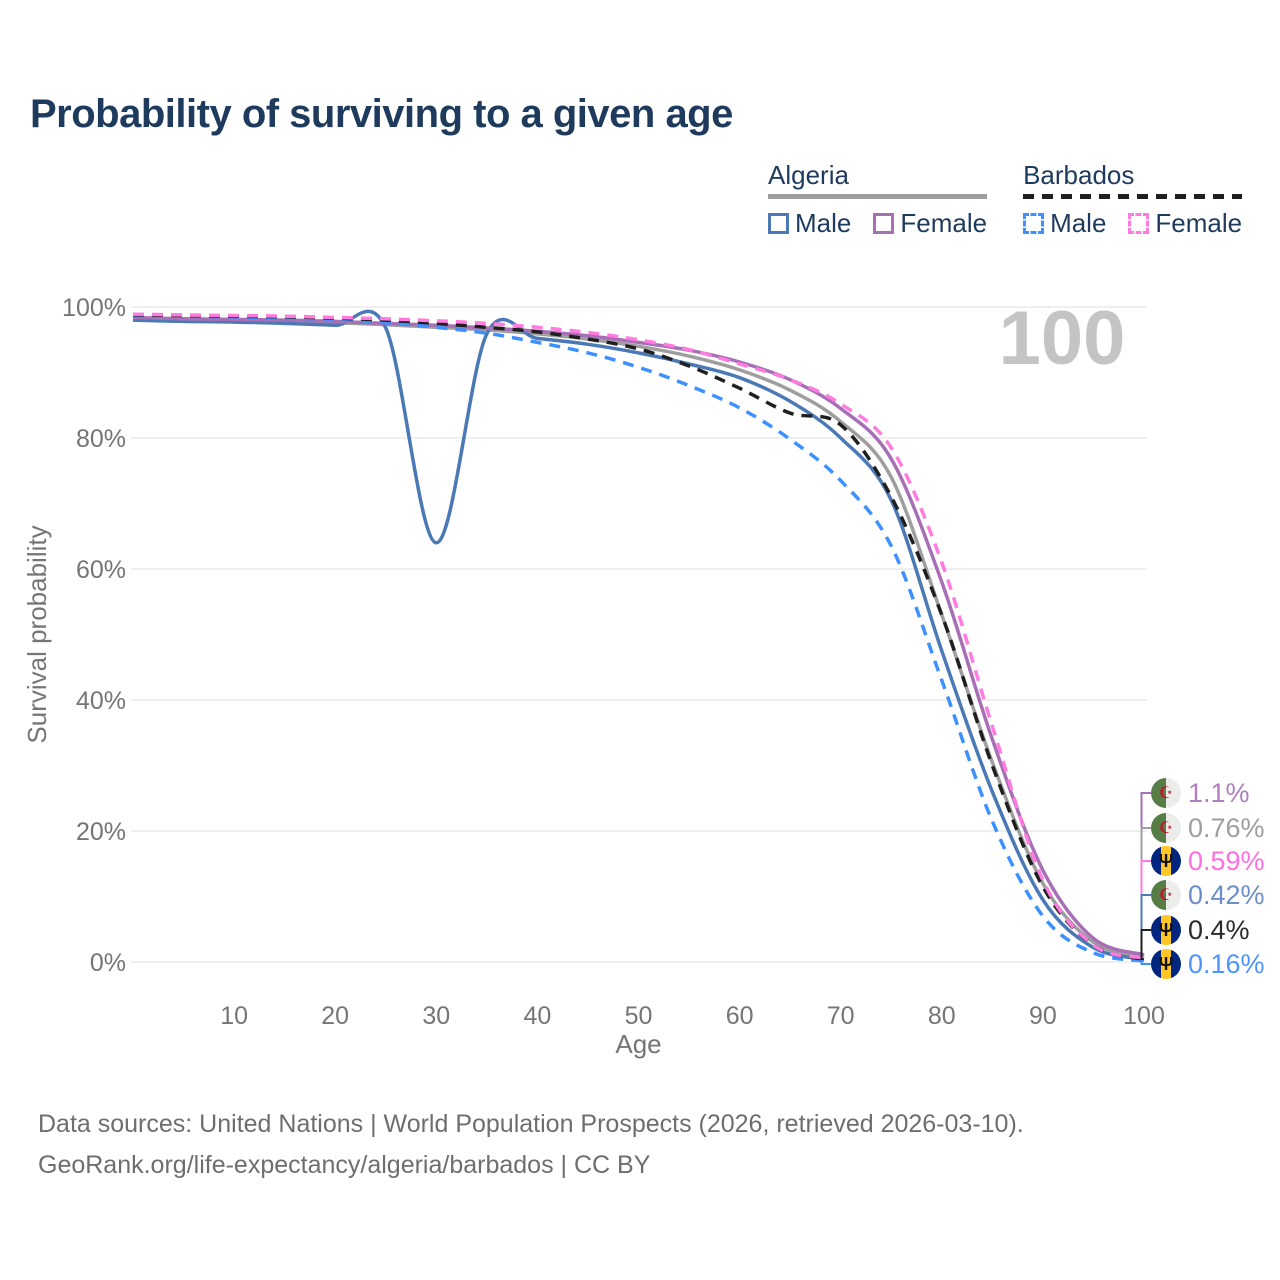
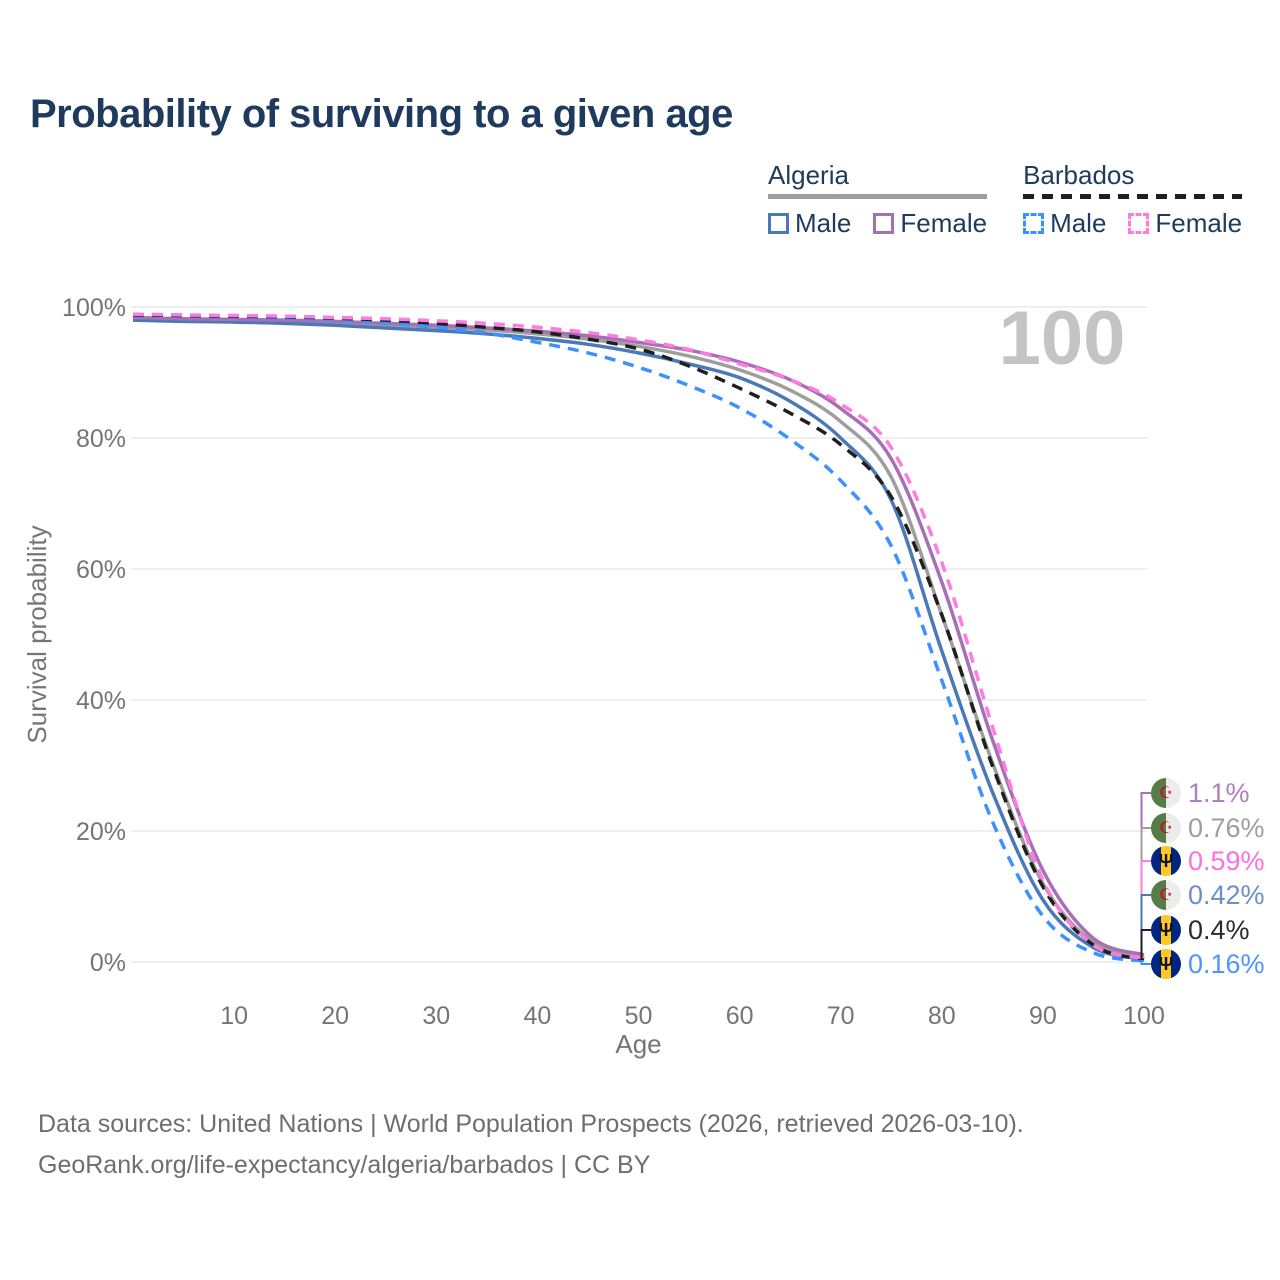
Algeria Male/30: 64% -> 96%
Barbados/70: 82% -> 79%
